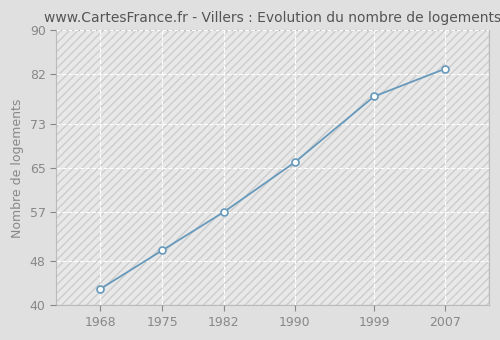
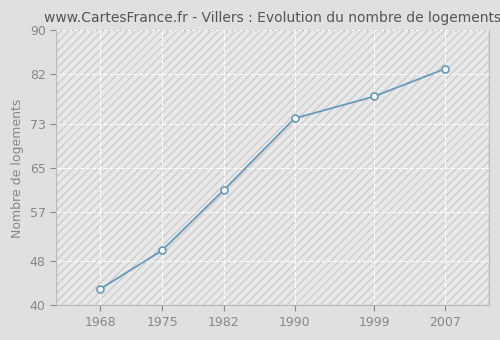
1982: 57 -> 61
1990: 66 -> 74
